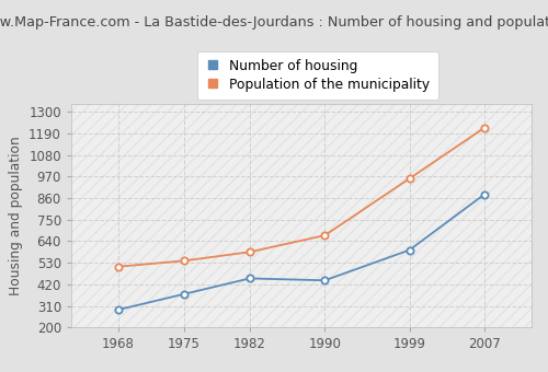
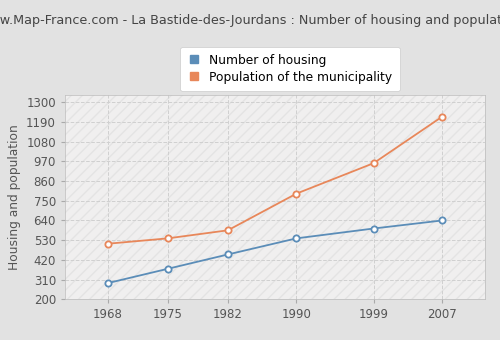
Number of housing/1990: 440 -> 540
Population of the municipality/1990: 670 -> 790
Number of housing/2007: 880 -> 640
